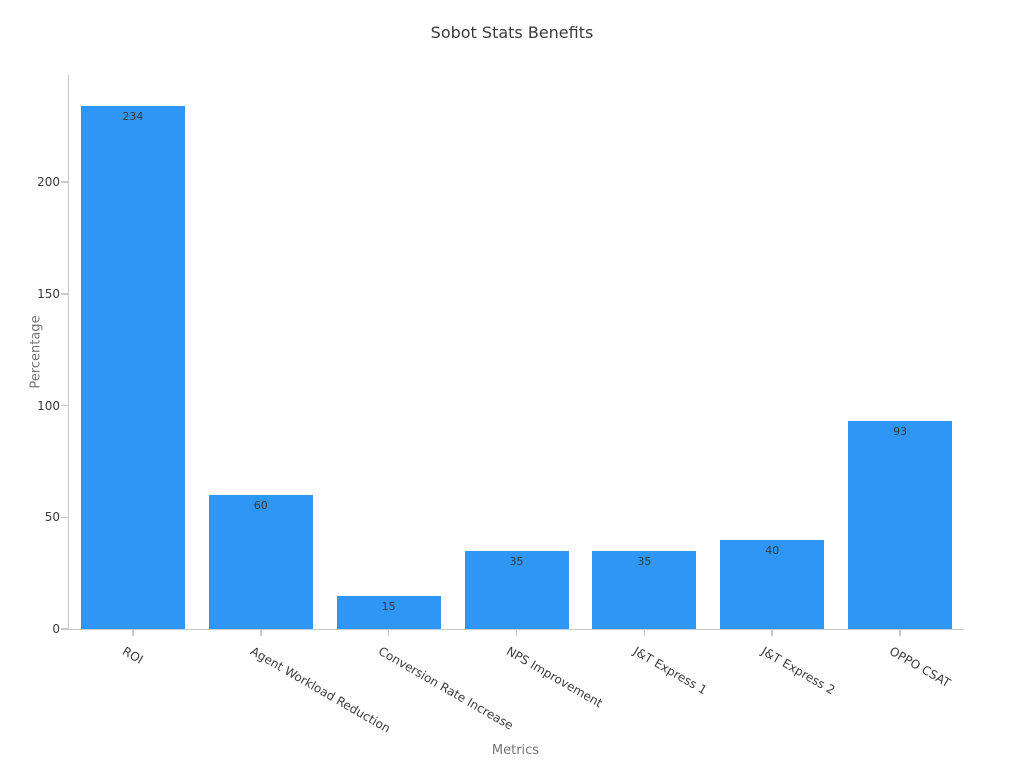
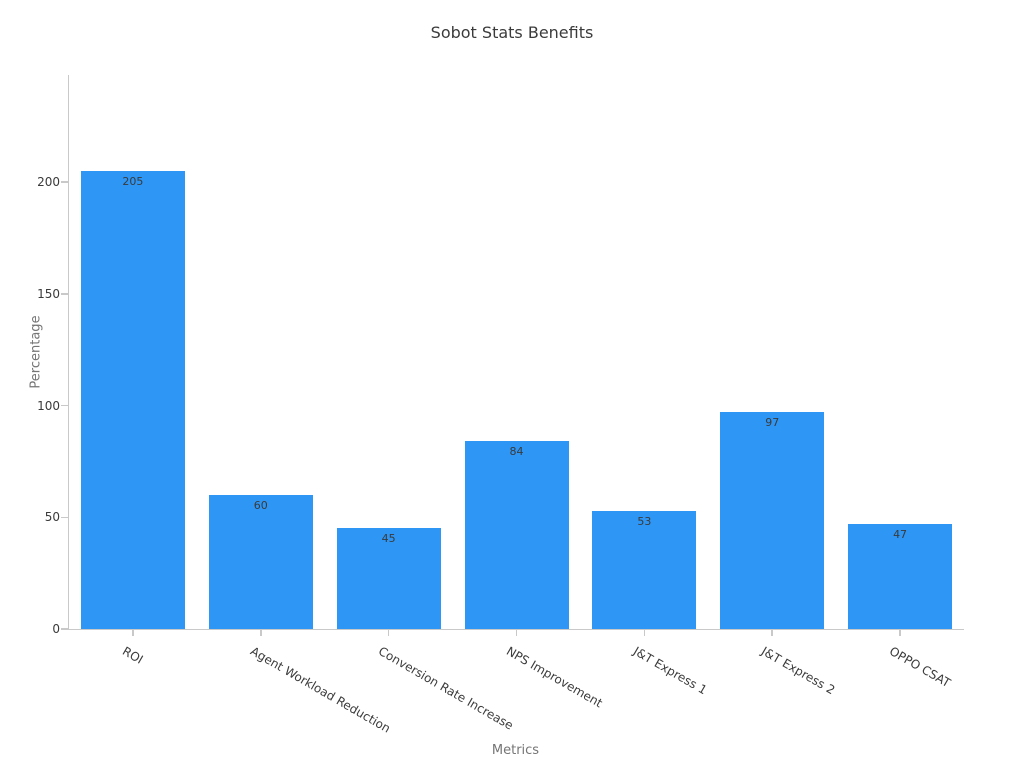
ROI: 234 -> 205
Conversion Rate Increase: 15 -> 45
NPS Improvement: 35 -> 84
J&T Express 1: 35 -> 53
J&T Express 2: 40 -> 97
OPPO CSAT: 93 -> 47
